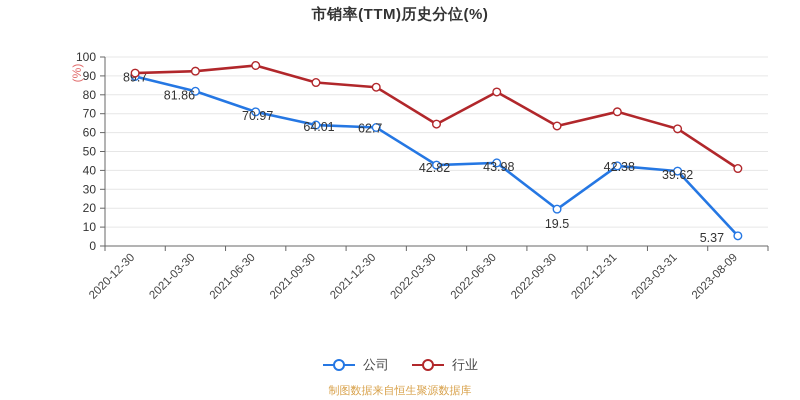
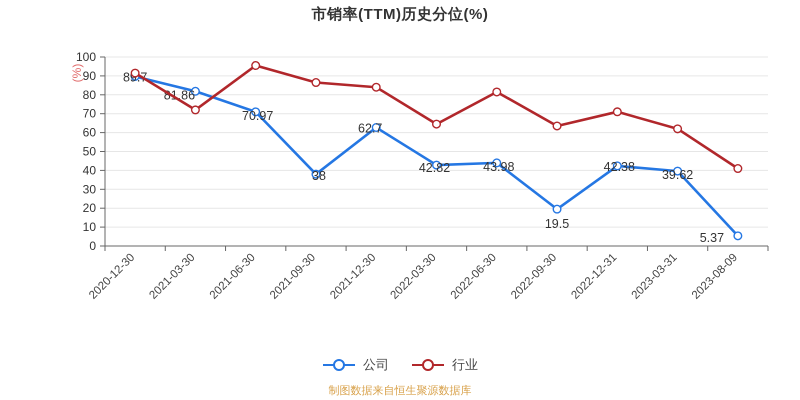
行业/2021-03-30: 92 -> 72
公司/2021-09-30: 64.01 -> 38
